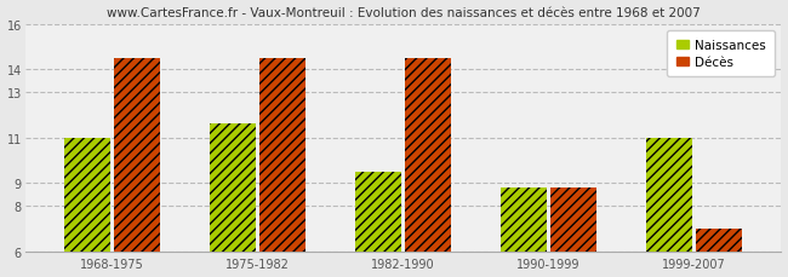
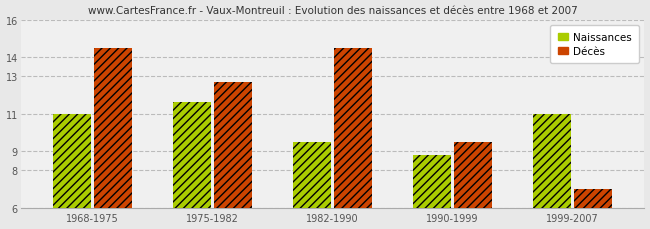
Décès/1975-1982: 14.5 -> 12.7
Décès/1990-1999: 8.8 -> 9.5
